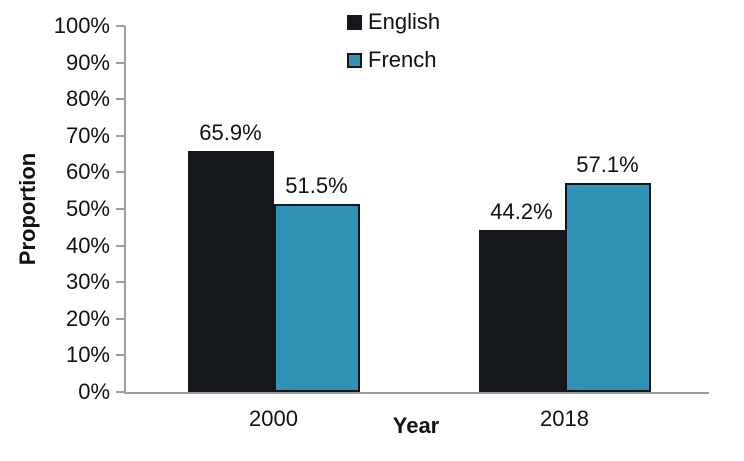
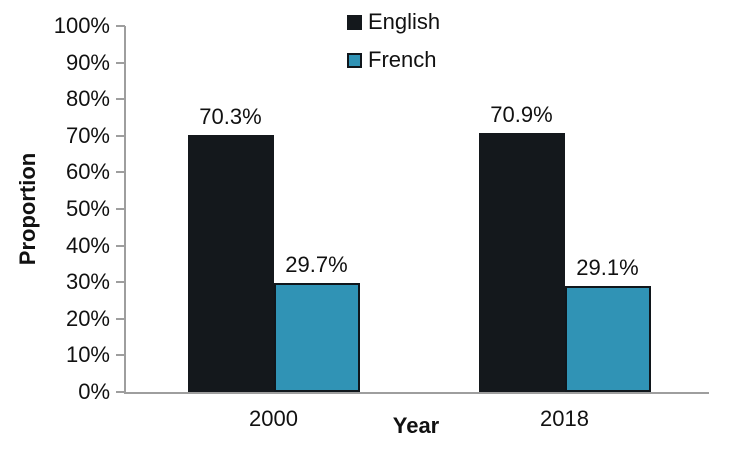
English/2000: 65.9% -> 70.3%
French/2000: 51.5% -> 29.7%
English/2018: 44.2% -> 70.9%
French/2018: 57.1% -> 29.1%
